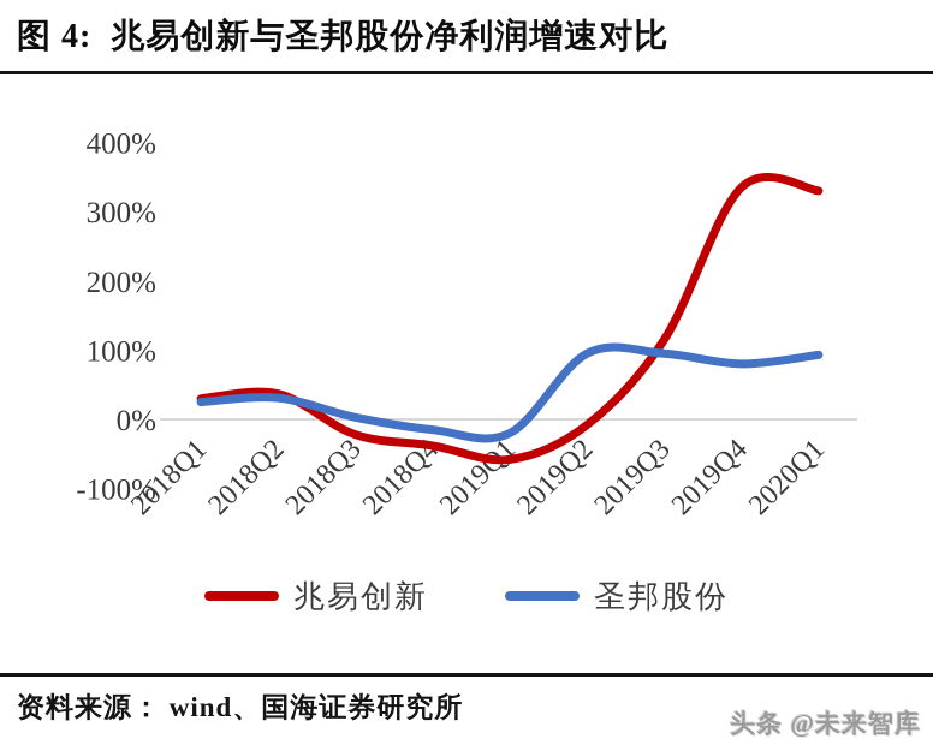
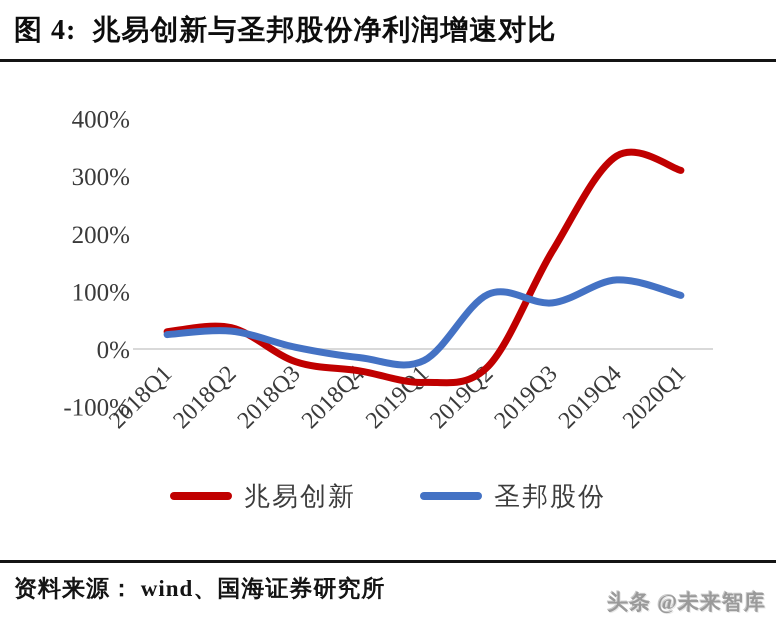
兆易创新/2019Q2: -10% -> -30%
兆易创新/2019Q3: 120% -> 170%
圣邦股份/2019Q3: 100% -> 80%
圣邦股份/2019Q4: 80% -> 120%
兆易创新/2020Q1: 330% -> 310%
